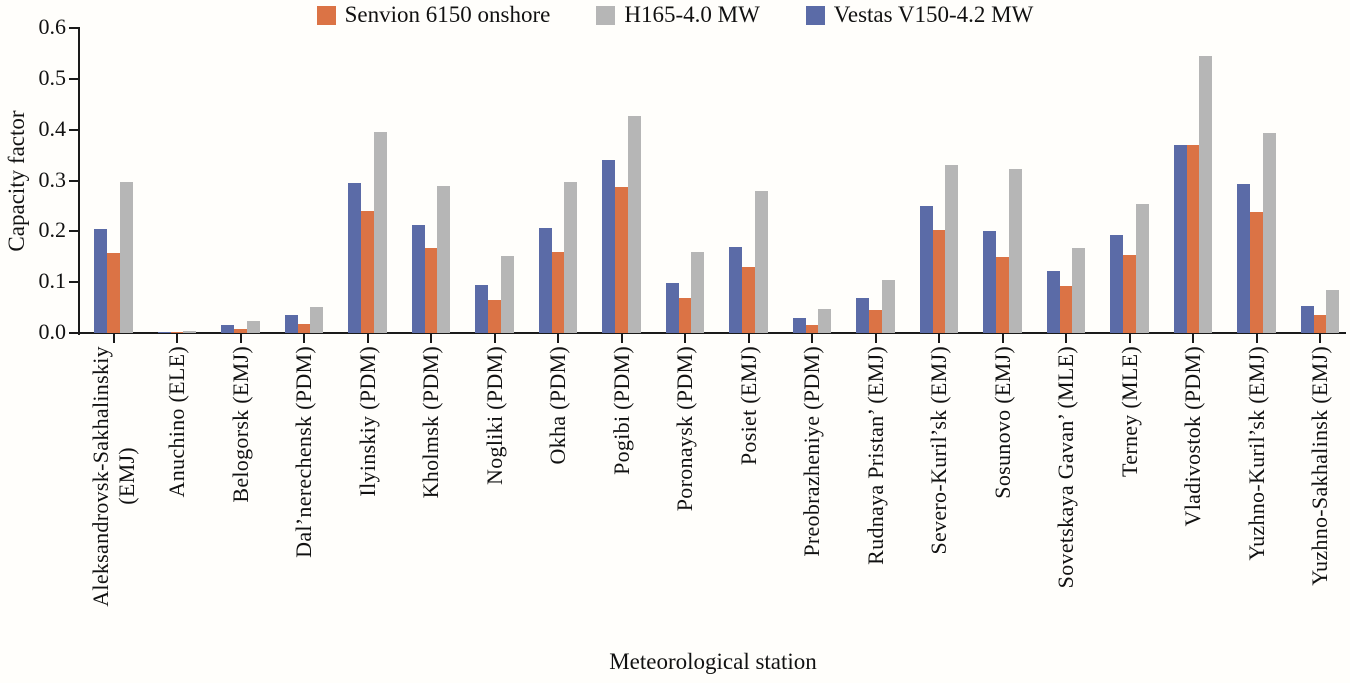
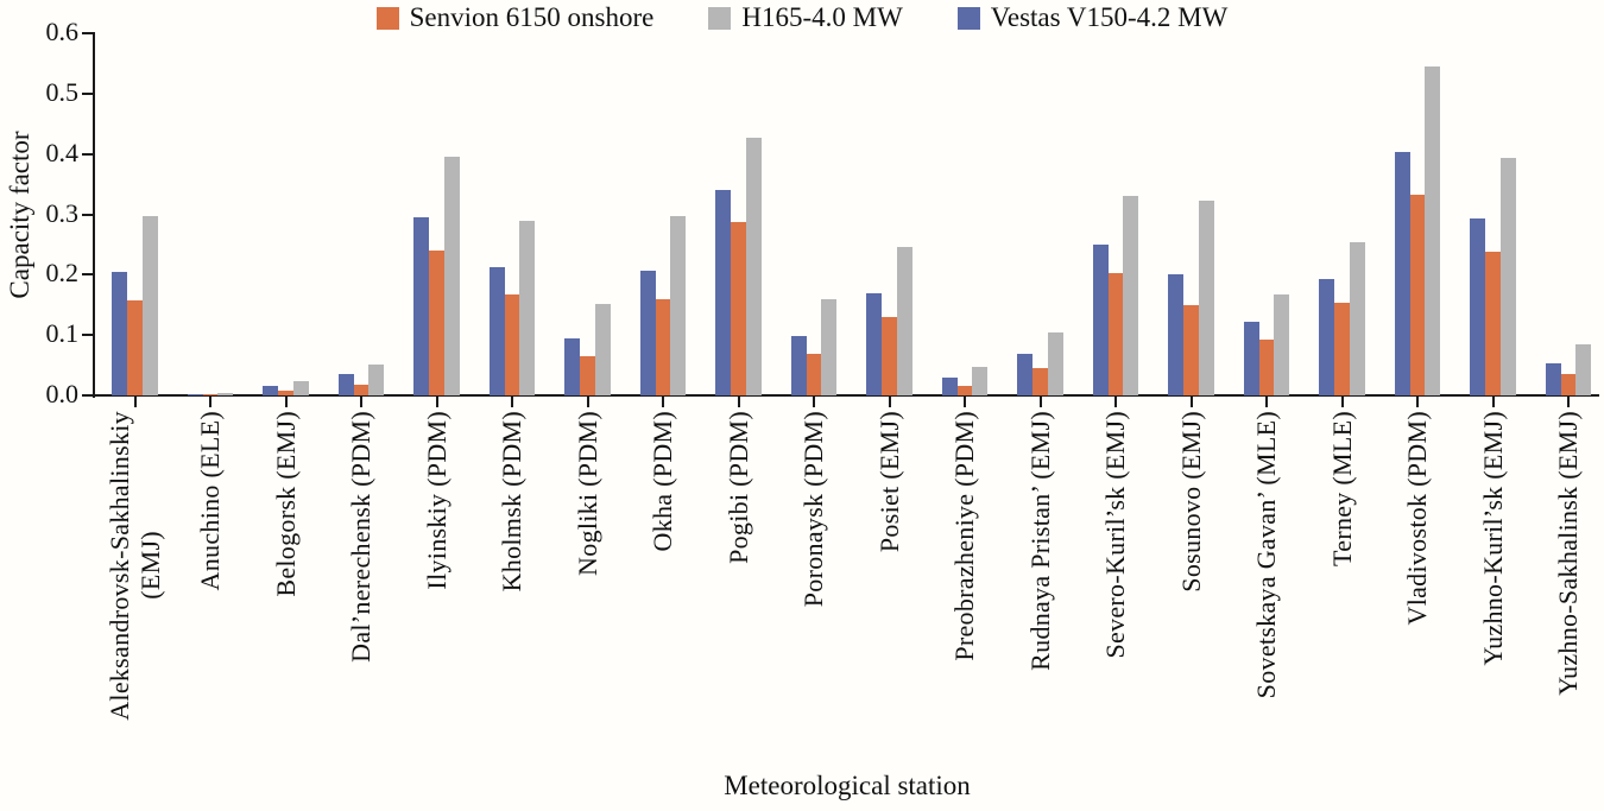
H165-4.0 MW/Posiet (EMJ): 0.28 -> 0.25
Senvion 6150 onshore/Vladivostok (PDM): 0.37 -> 0.33
Vestas V150-4.2 MW/Vladivostok (PDM): 0.37 -> 0.40
